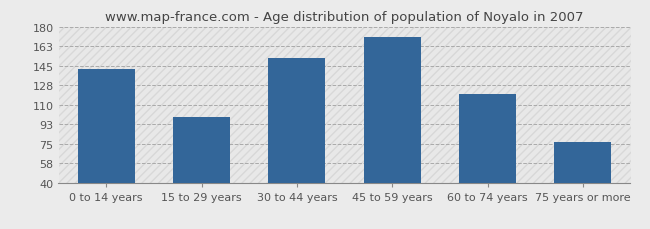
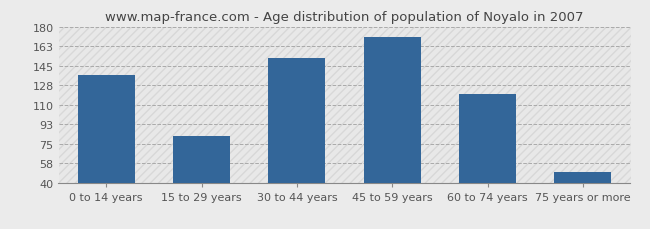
0 to 14 years: 142 -> 137
15 to 29 years: 99 -> 82
75 years or more: 77 -> 50
